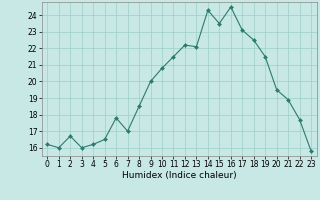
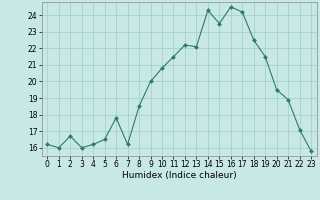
7: 17.0 -> 16.2
17: 23.1 -> 24.2
22: 17.7 -> 17.1
